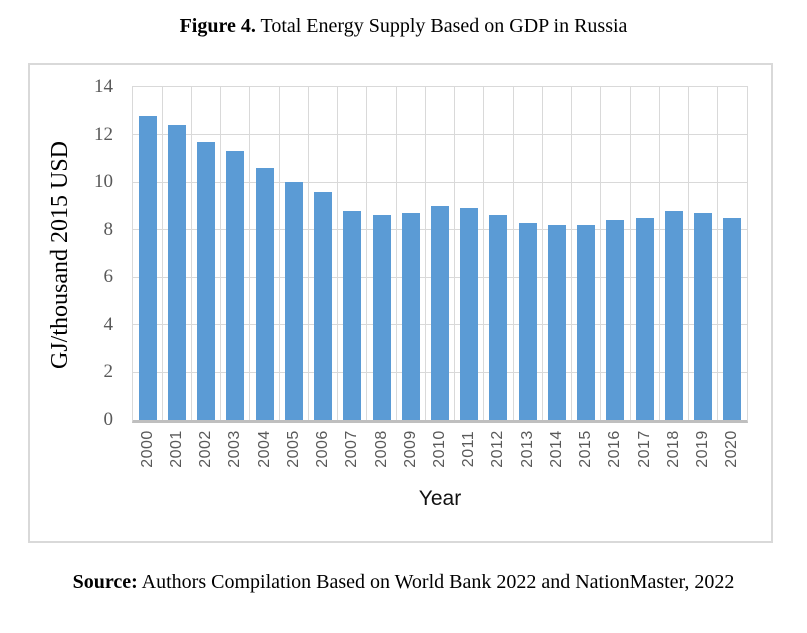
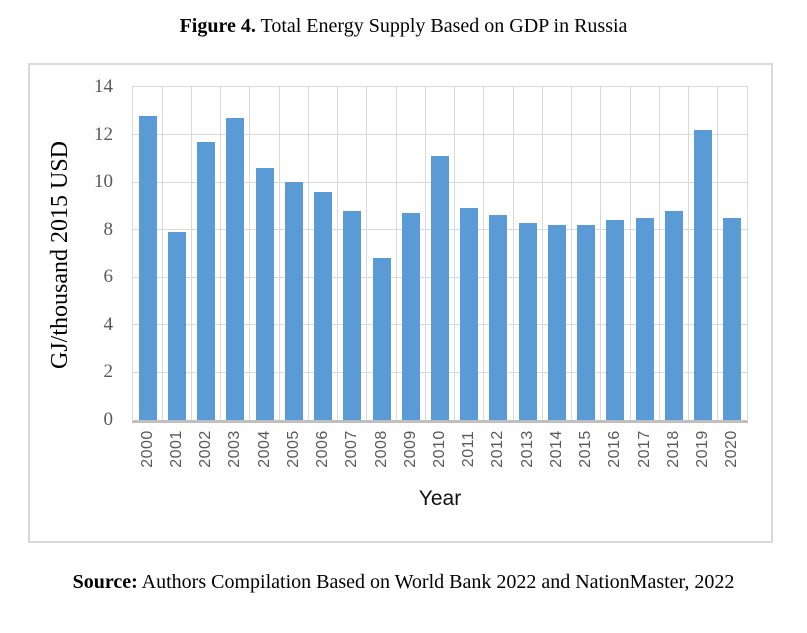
2001: 12.4 -> 7.9
2003: 11.3 -> 12.7
2008: 8.6 -> 6.8
2010: 9.0 -> 11.1
2019: 8.7 -> 12.2
